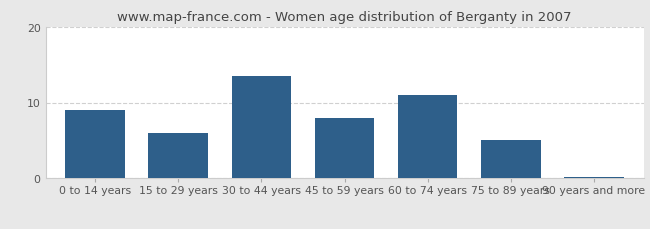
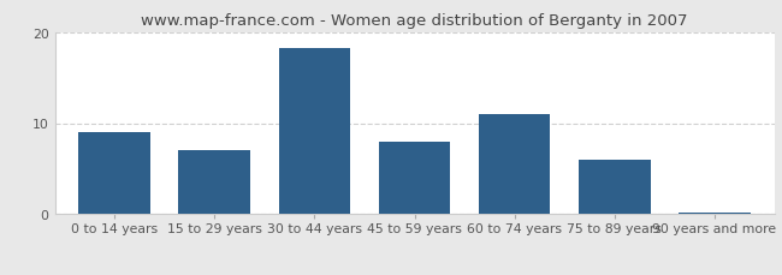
15 to 29 years: 6.0 -> 7.0
30 to 44 years: 13.5 -> 18.2
75 to 89 years: 5.0 -> 6.0
